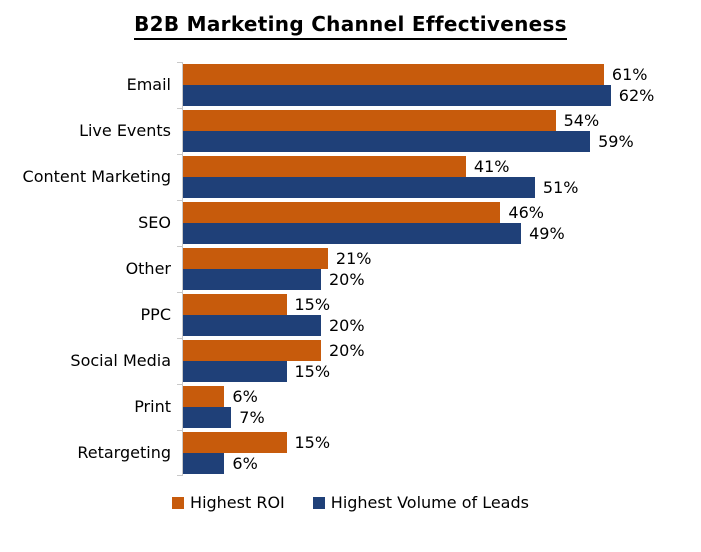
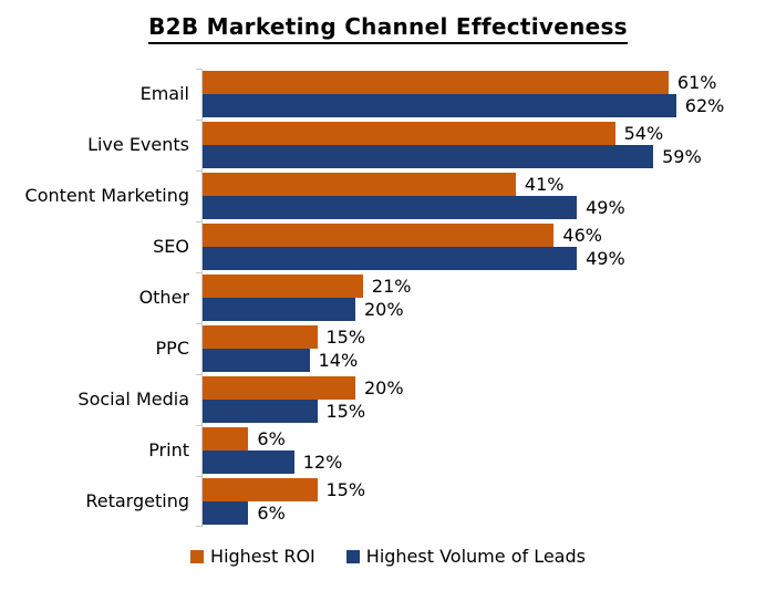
Highest Volume of Leads/Content Marketing: 51% -> 49%
Highest Volume of Leads/PPC: 20% -> 14%
Highest Volume of Leads/Print: 7% -> 12%
